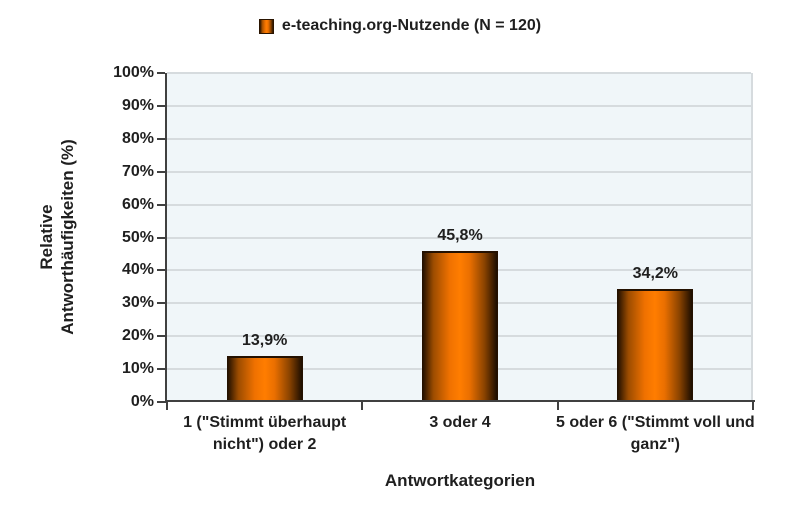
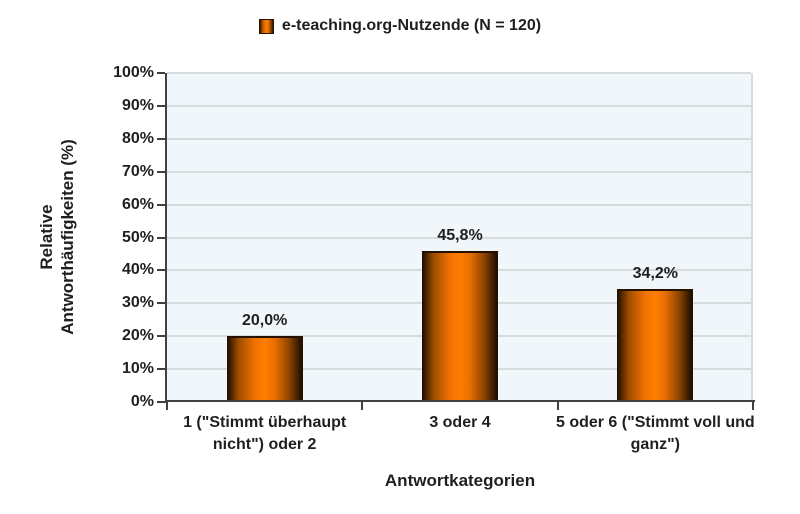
1 ("Stimmt überhaupt nicht") oder 2: 13,9% -> 20,0%
